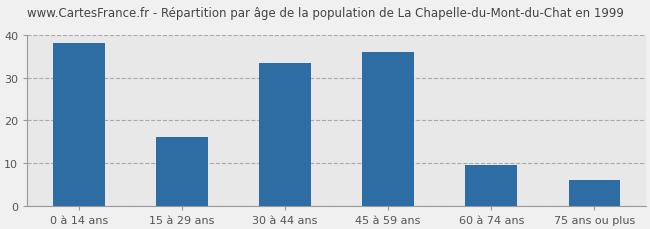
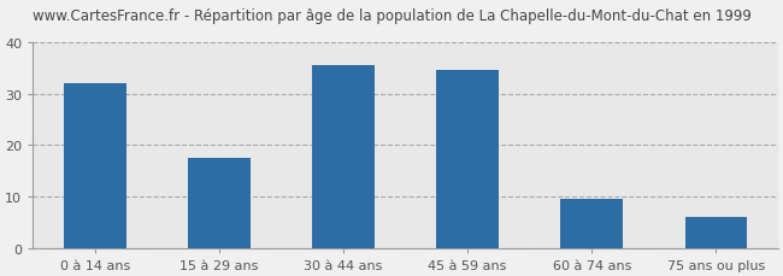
0 à 14 ans: 38.0 -> 32.0
15 à 29 ans: 16.0 -> 17.5
30 à 44 ans: 33.5 -> 35.5
45 à 59 ans: 36.0 -> 34.5
